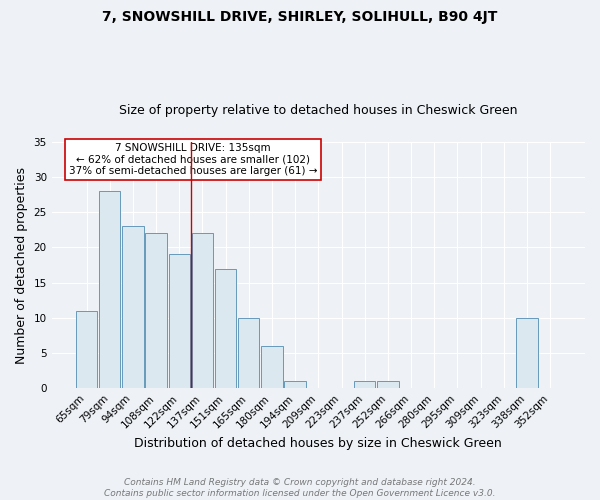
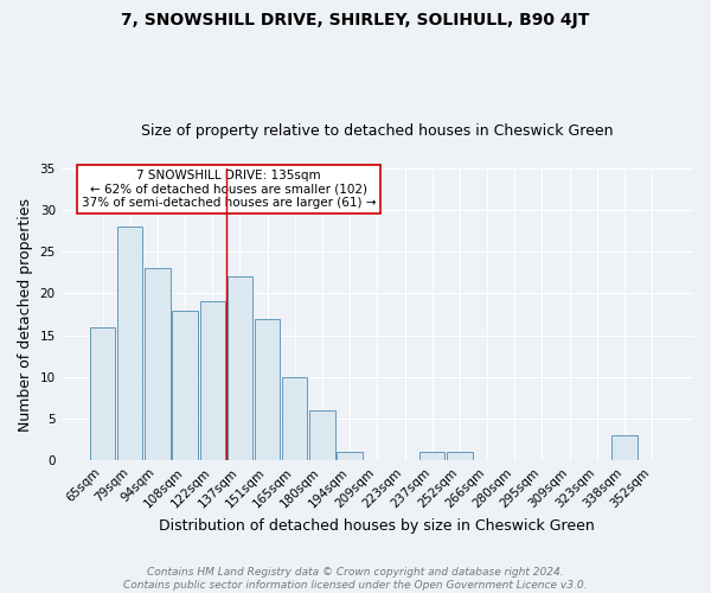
65sqm: 11 -> 16
108sqm: 22 -> 18
338sqm: 10 -> 3
